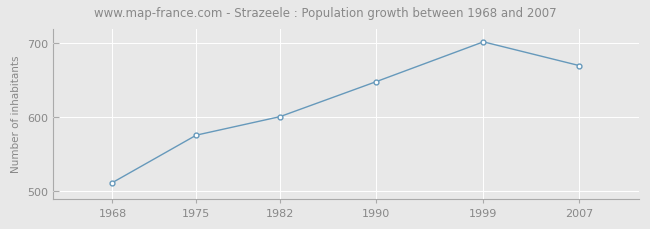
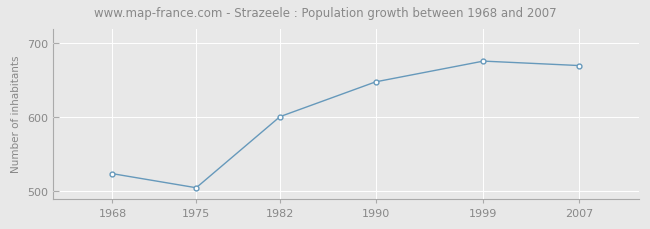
1968: 512 -> 524
1975: 576 -> 505
1999: 702 -> 676
